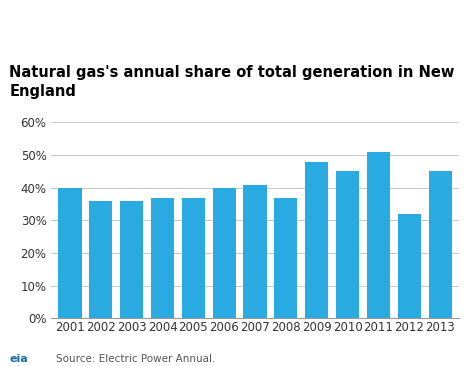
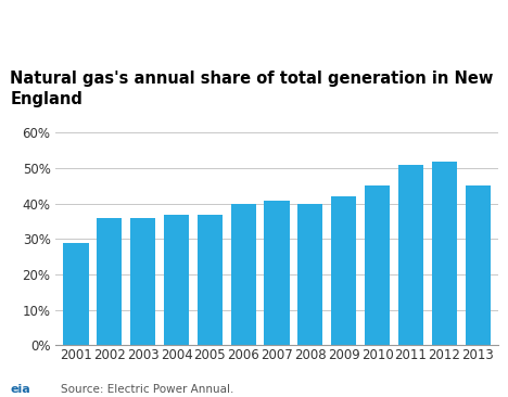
2001: 40% -> 29%
2008: 37% -> 40%
2009: 48% -> 42%
2012: 32% -> 52%
